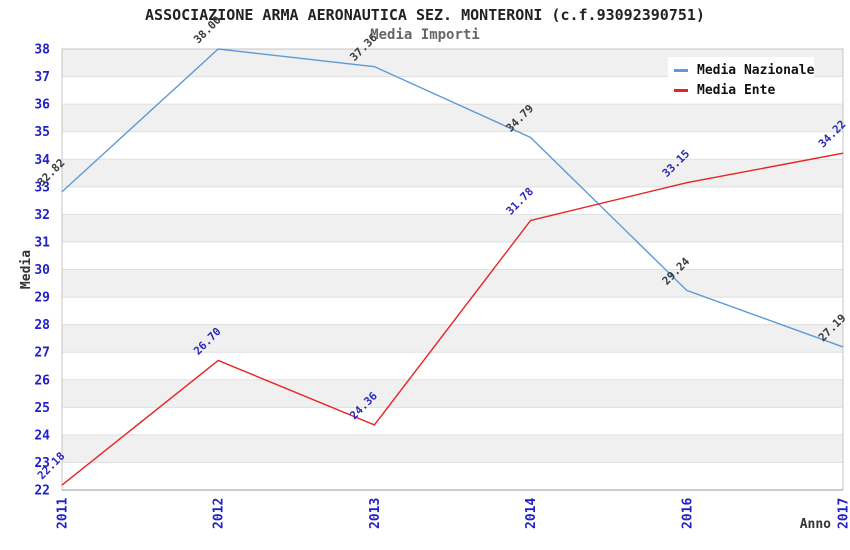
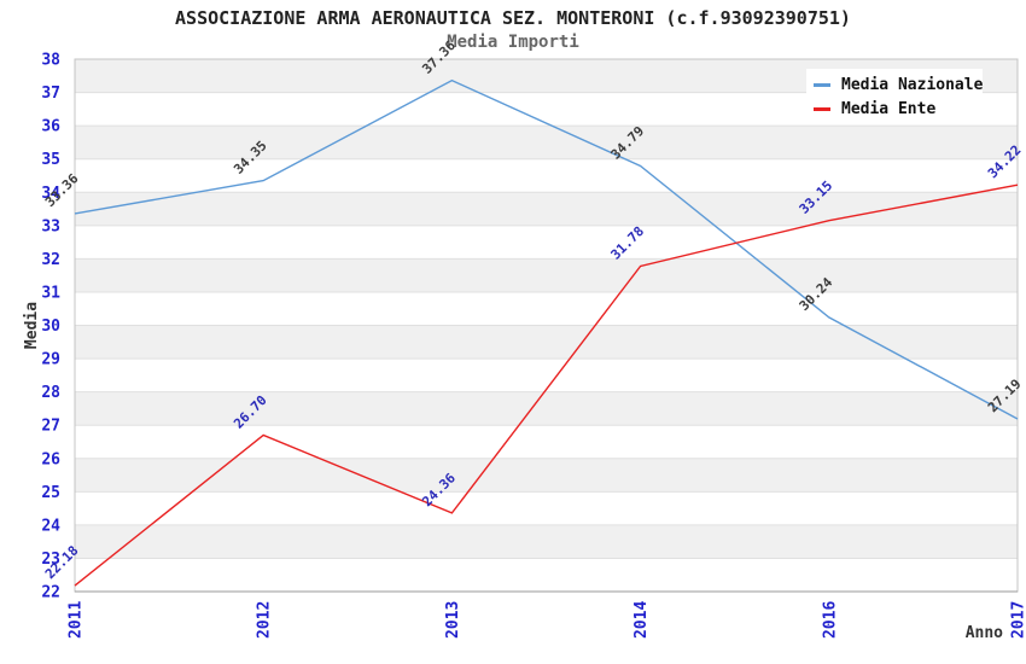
Media Nazionale/2011: 32.82 -> 33.36
Media Nazionale/2012: 38.00 -> 34.35
Media Nazionale/2016: 29.24 -> 30.24
